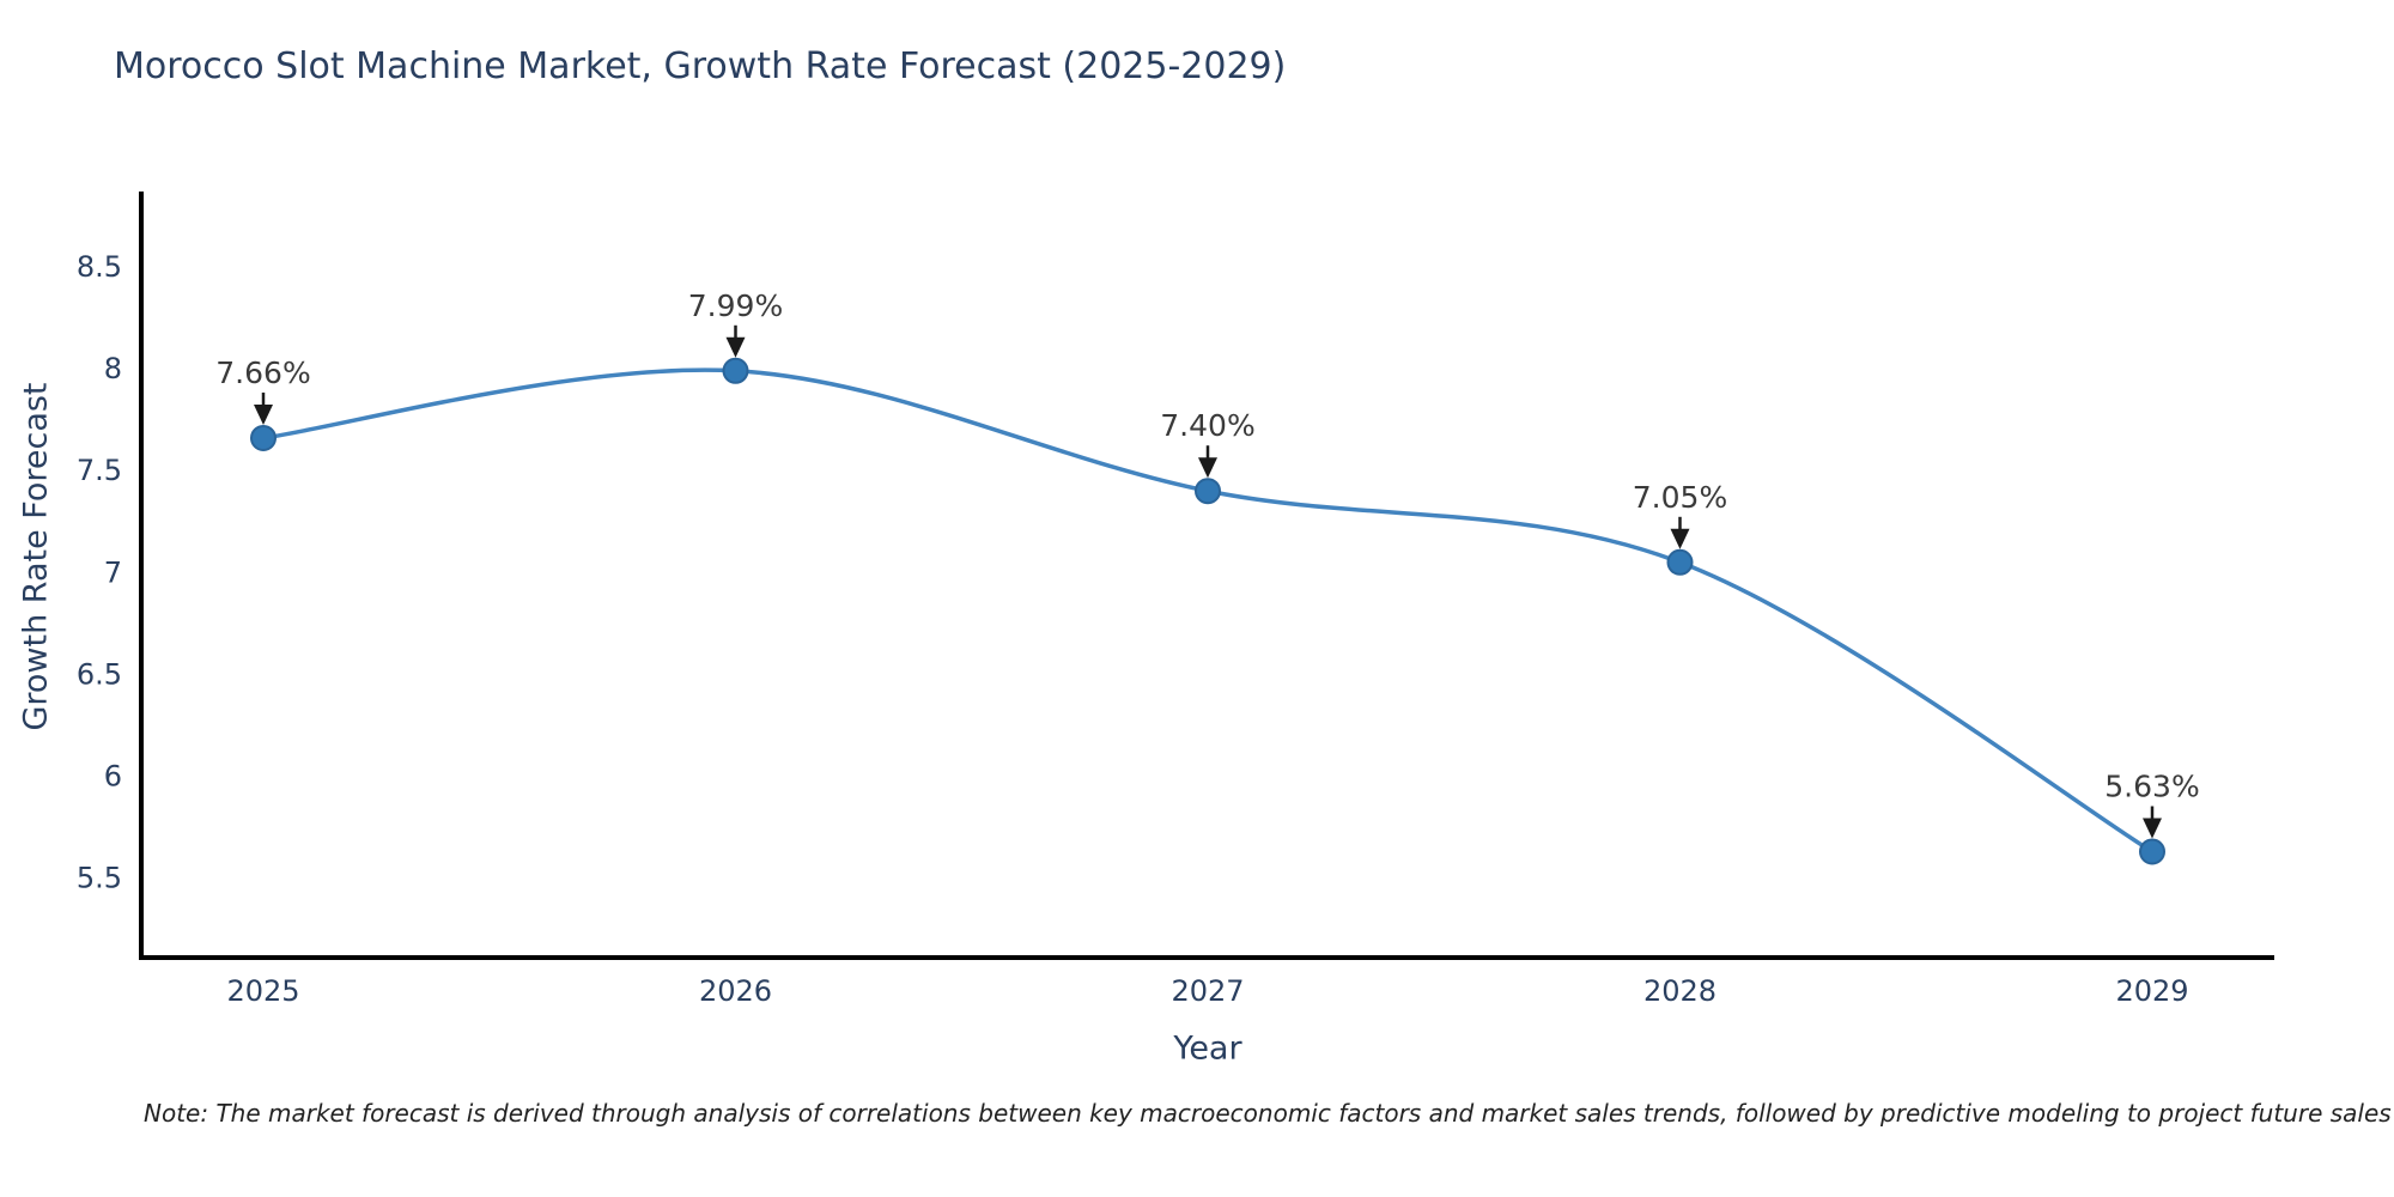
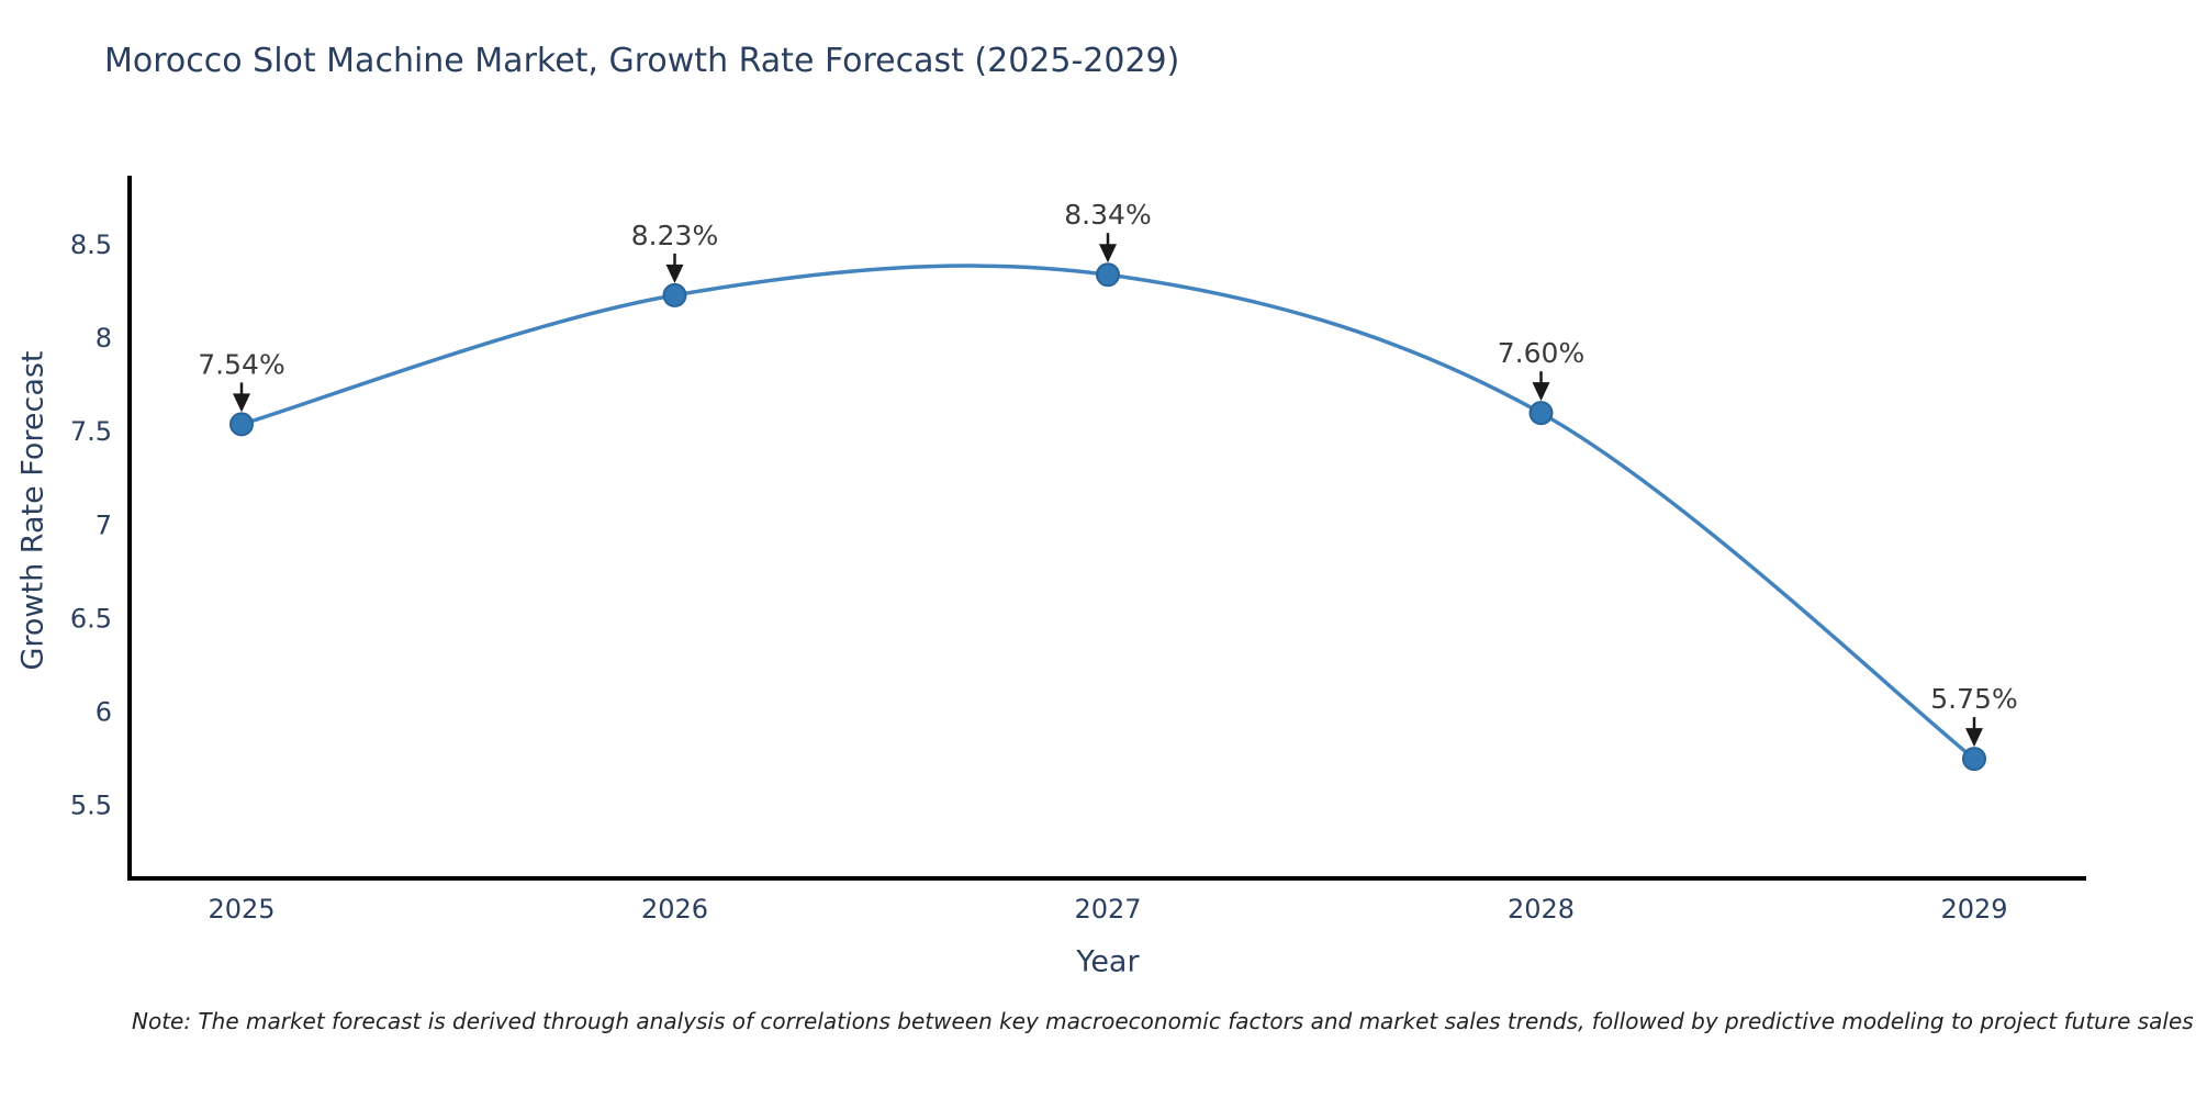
2025: 7.66% -> 7.54%
2026: 7.99% -> 8.23%
2027: 7.40% -> 8.34%
2028: 7.05% -> 7.60%
2029: 5.63% -> 5.75%
